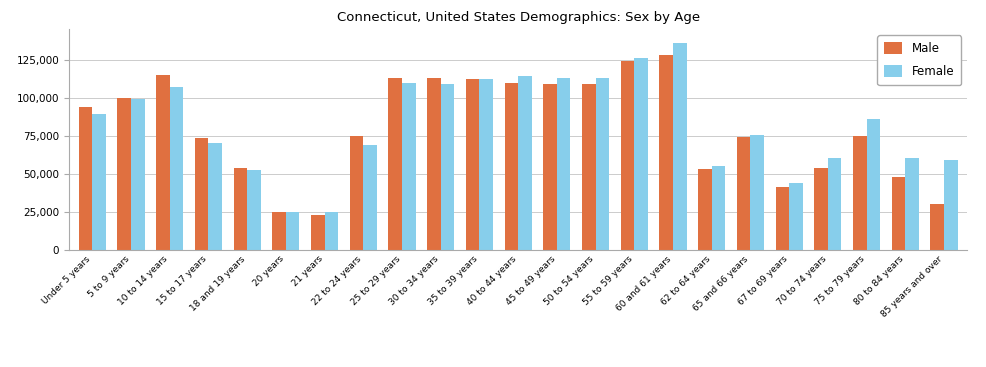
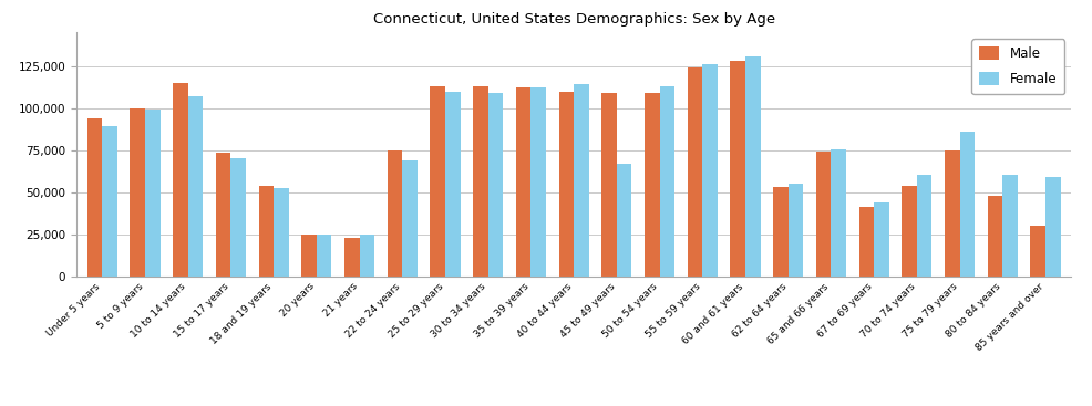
Female/45 to 49 years: 113,000 -> 67,000
Female/60 and 61 years: 136,000 -> 131,000
